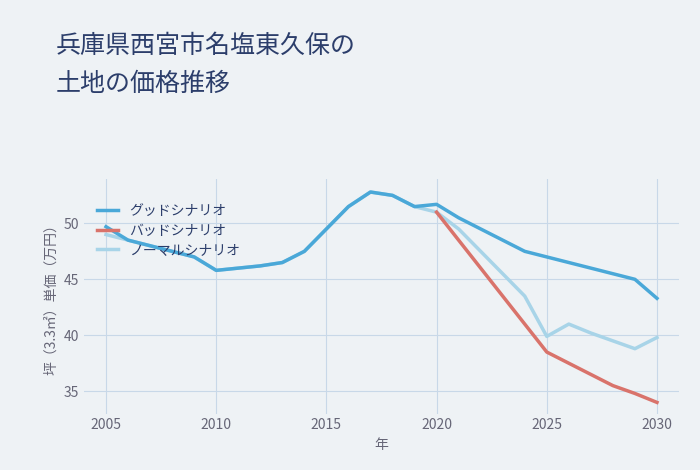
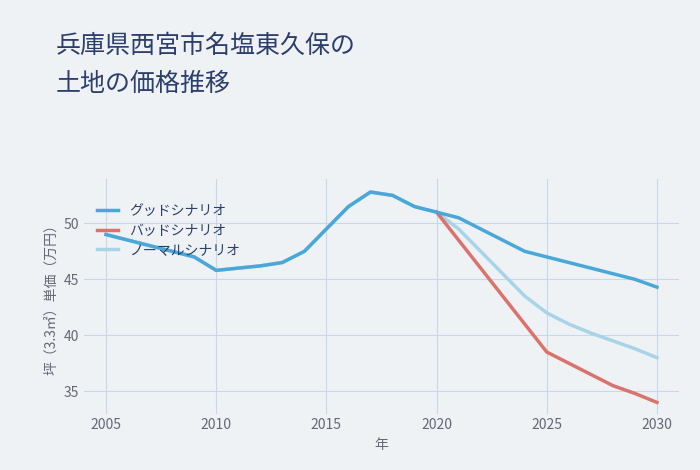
グッドシナリオ/2005: 49.7 -> 49.0
グッドシナリオ/2020: 51.7 -> 51.0
ノーマルシナリオ/2025: 39.9 -> 42.0
グッドシナリオ/2030: 43.3 -> 44.3
ノーマルシナリオ/2030: 39.8 -> 38.0
